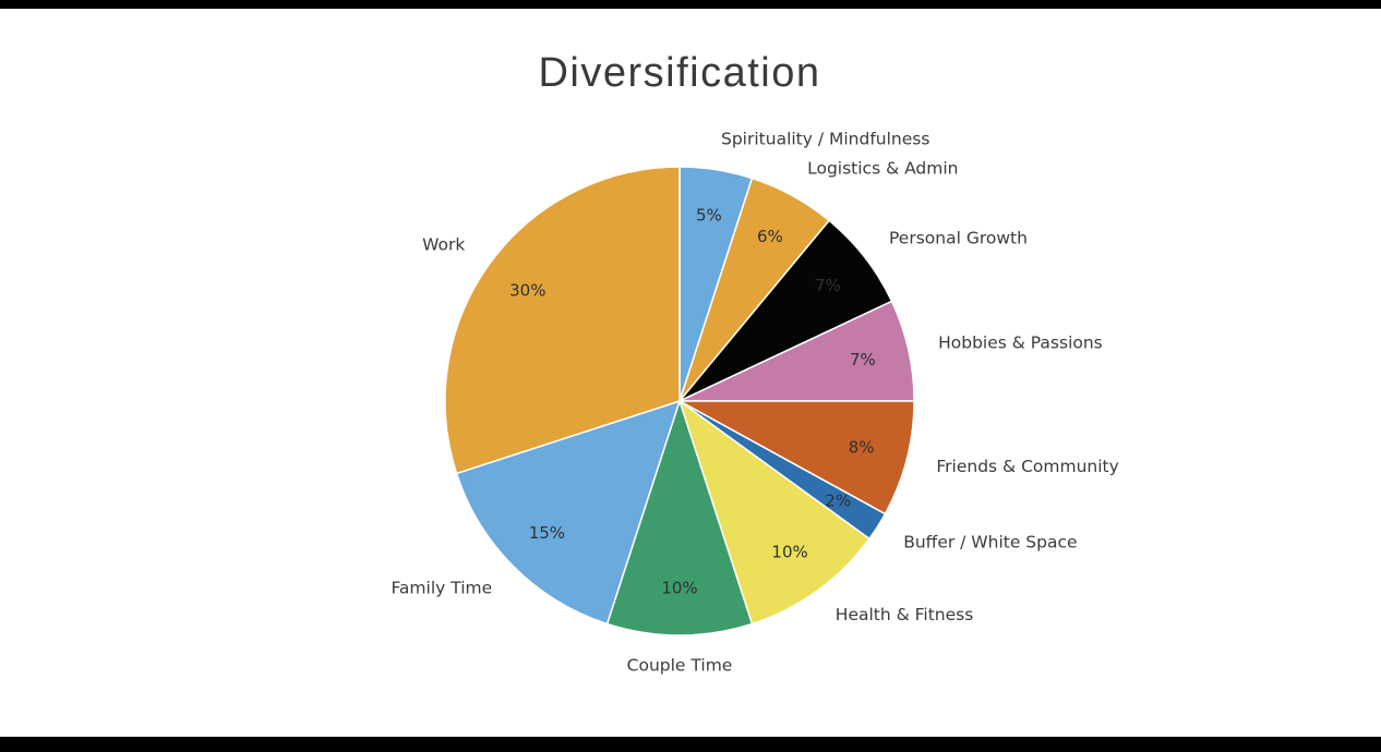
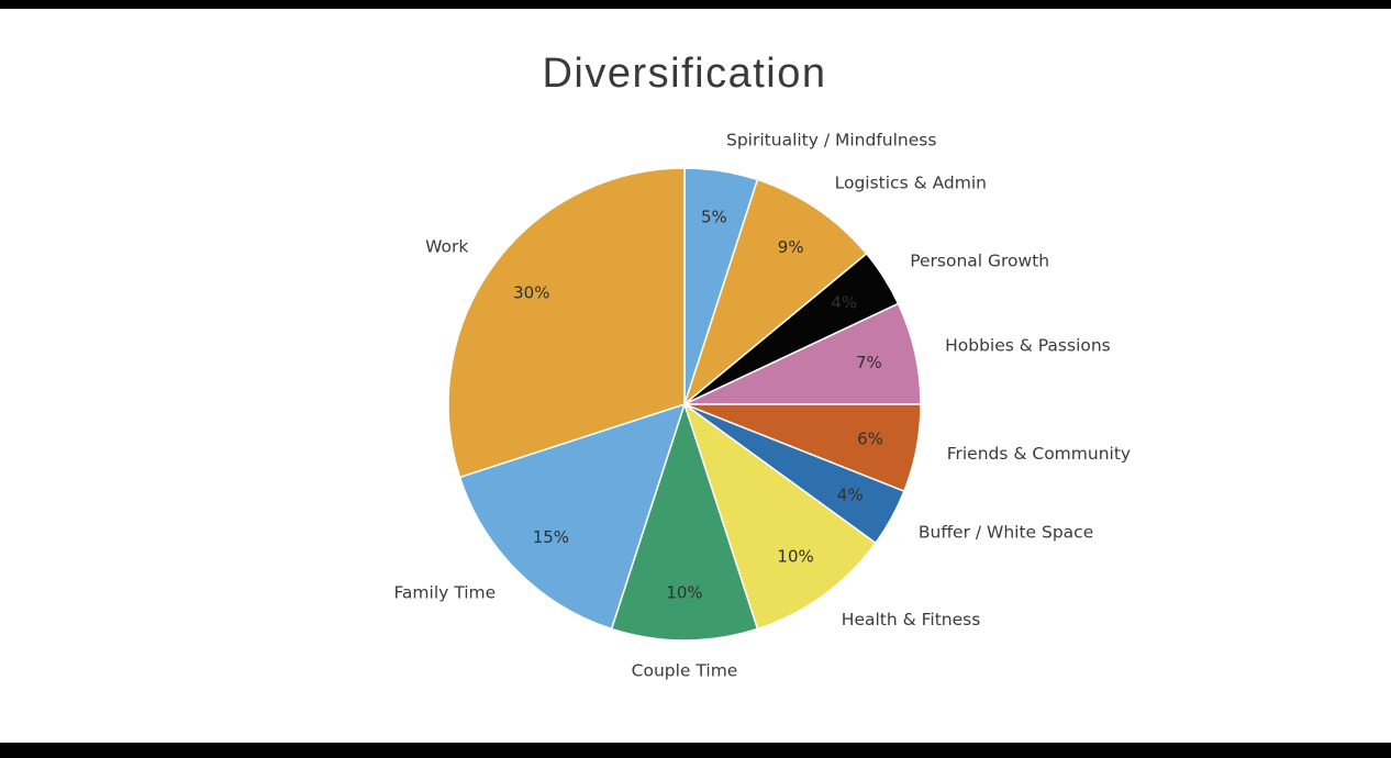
Logistics & Admin: 6% -> 9%
Personal Growth: 7% -> 4%
Friends & Community: 8% -> 6%
Buffer / White Space: 2% -> 4%
